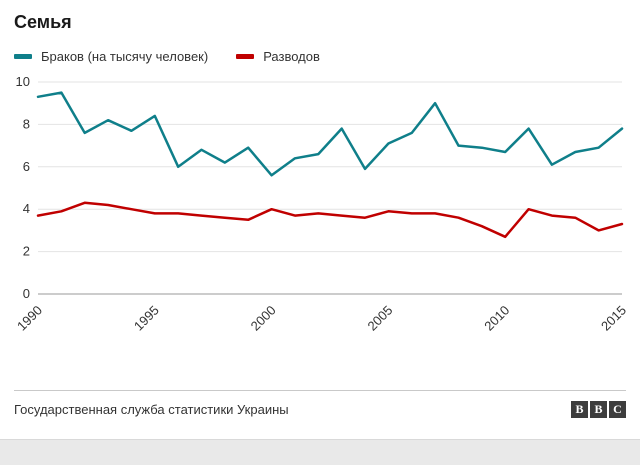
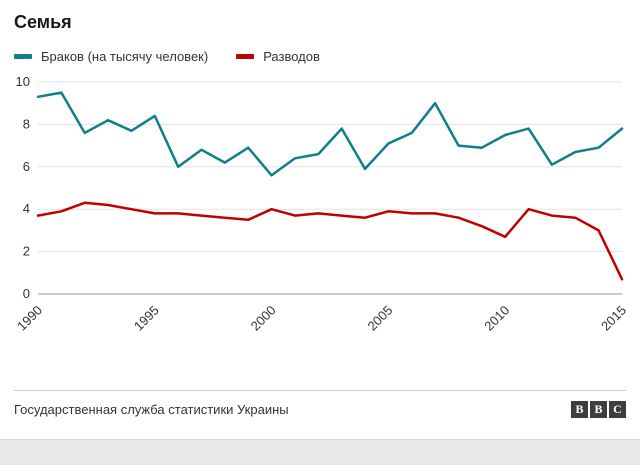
Браков (на тысячу человек)/2010: 6.7 -> 7.5
Разводов/2015: 3.3 -> 0.7
